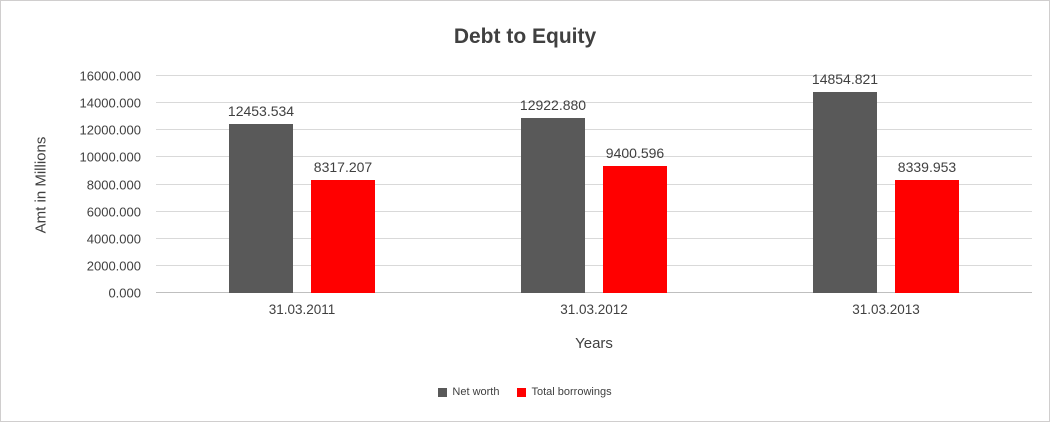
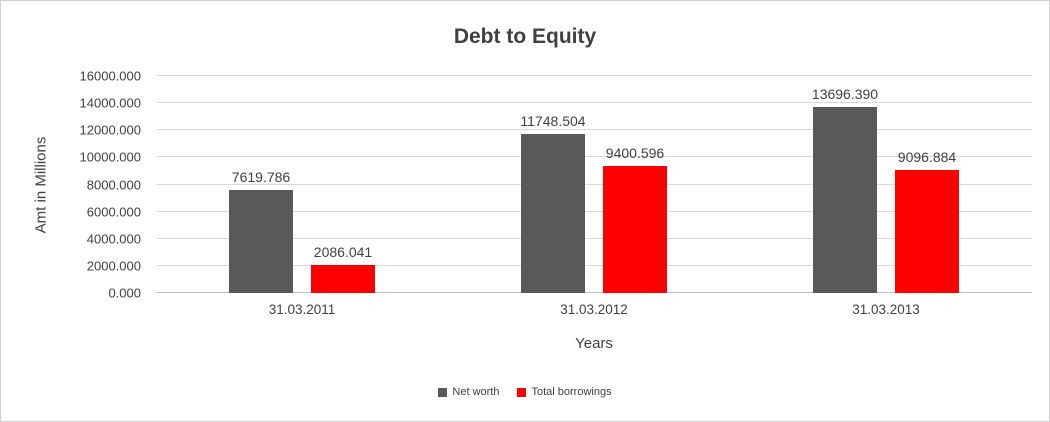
Net worth/31.03.2011: 12453.534 -> 7619.786
Total borrowings/31.03.2011: 8317.207 -> 2086.041
Net worth/31.03.2012: 12922.880 -> 11748.504
Net worth/31.03.2013: 14854.821 -> 13696.390
Total borrowings/31.03.2013: 8339.953 -> 9096.884
